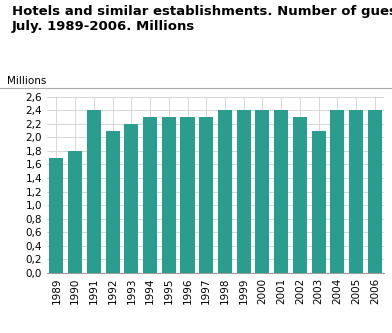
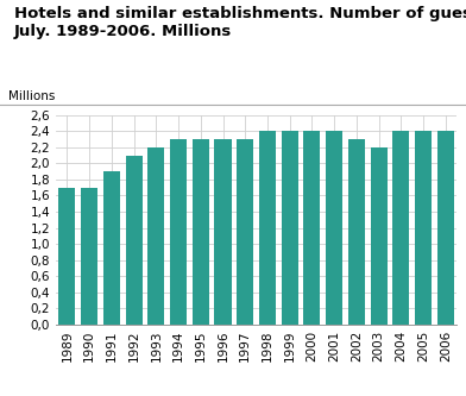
1990: 1,8 -> 1,7
1991: 2,4 -> 1,9
2003: 2,1 -> 2,2
